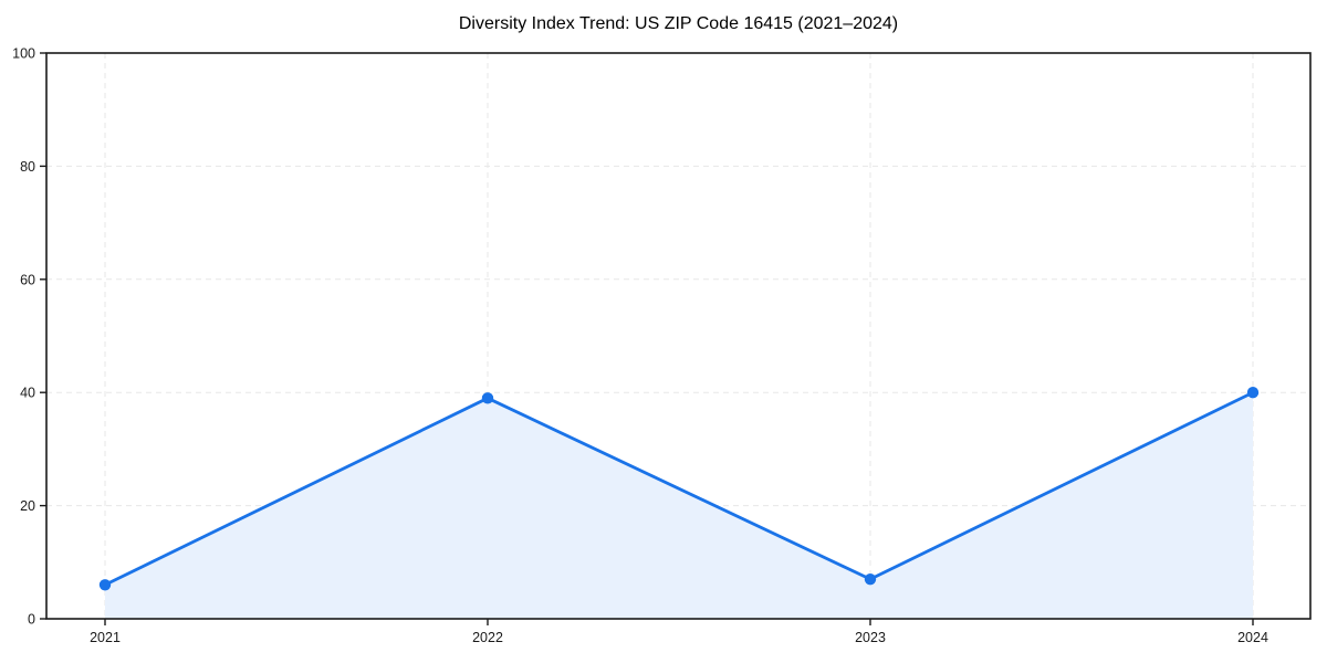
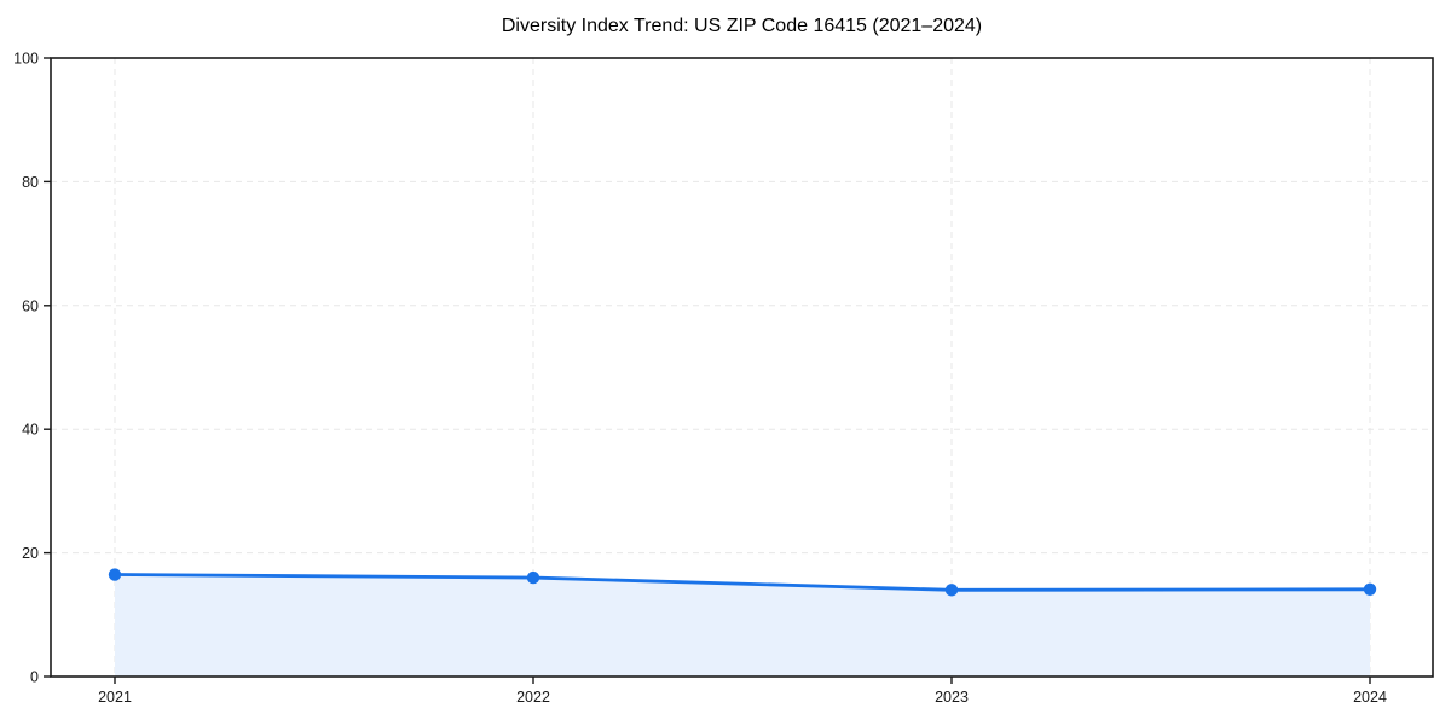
2021: 6 -> 16
2022: 39 -> 16
2023: 7 -> 14
2024: 40 -> 14
